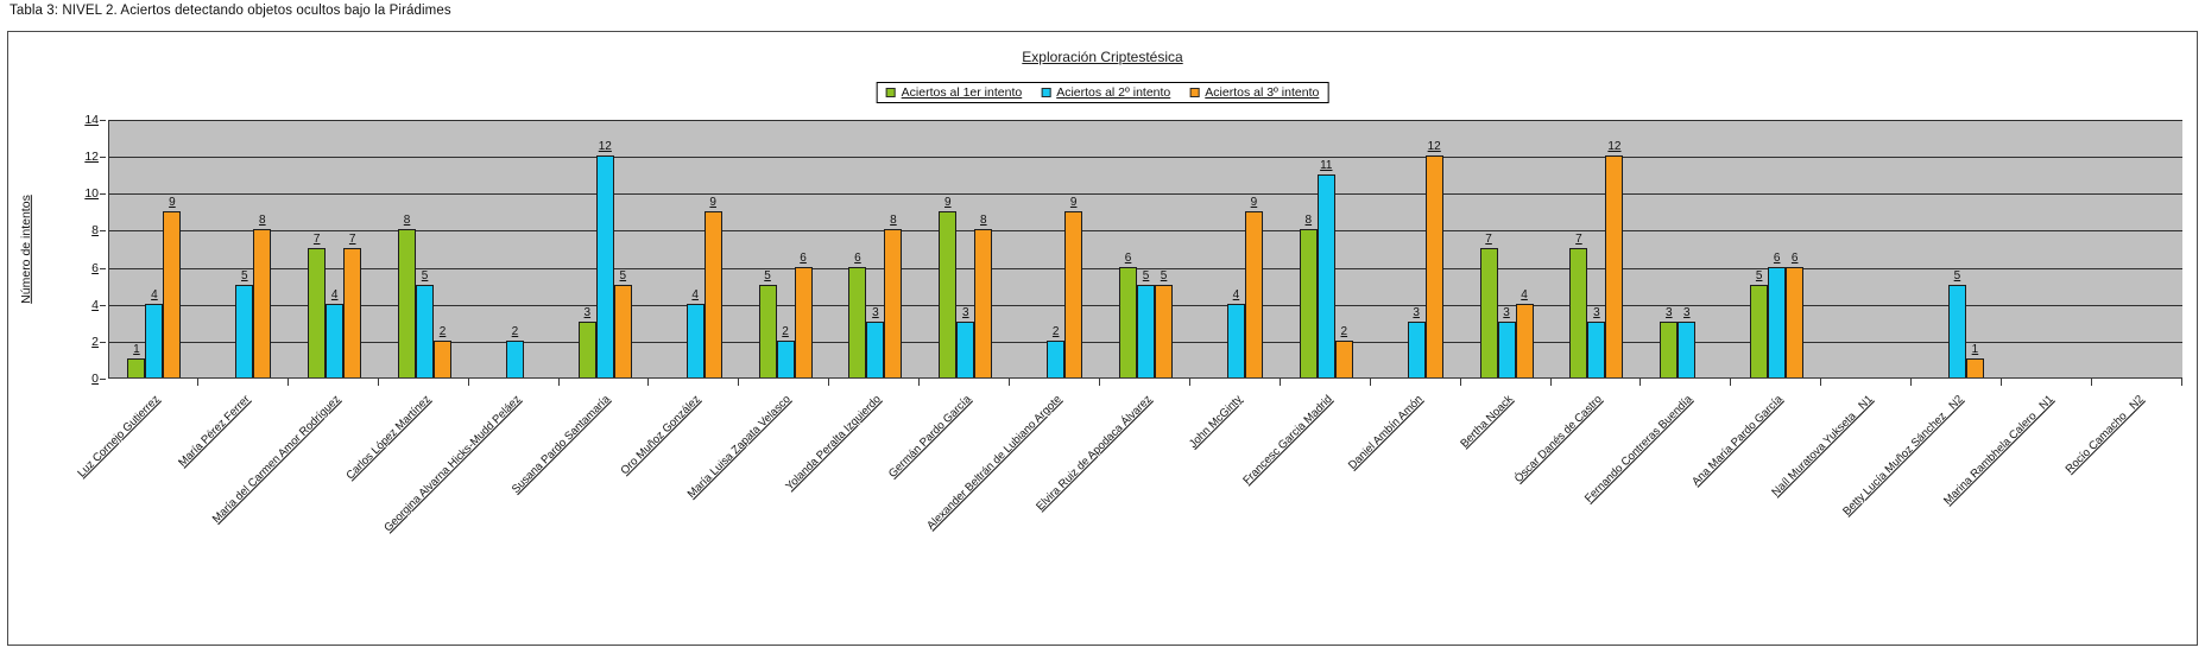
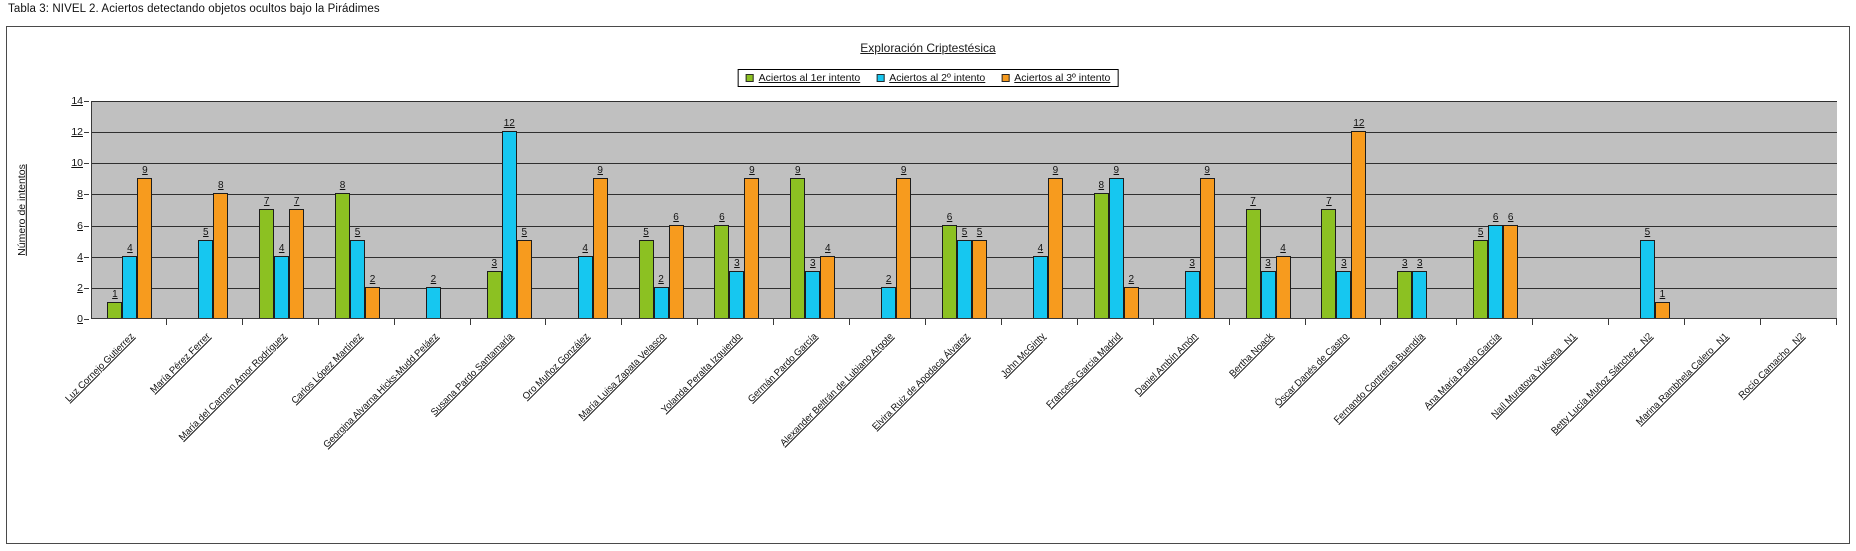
Aciertos al 3º intento/Yolanda Peralta Izquierdo: 8 -> 9
Aciertos al 3º intento/Germán Pardo García: 8 -> 4
Aciertos al 2º intento/Francesc Garcia Madrid: 11 -> 9
Aciertos al 3º intento/Daniel Ambín Amón: 12 -> 9
